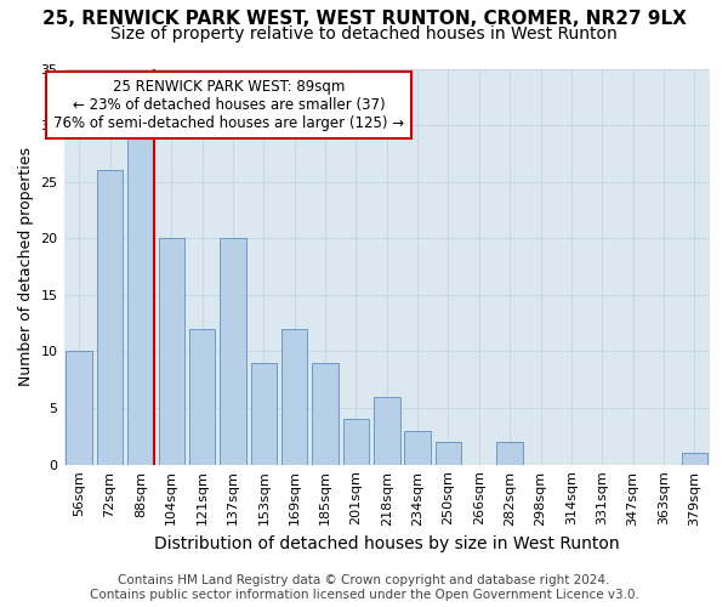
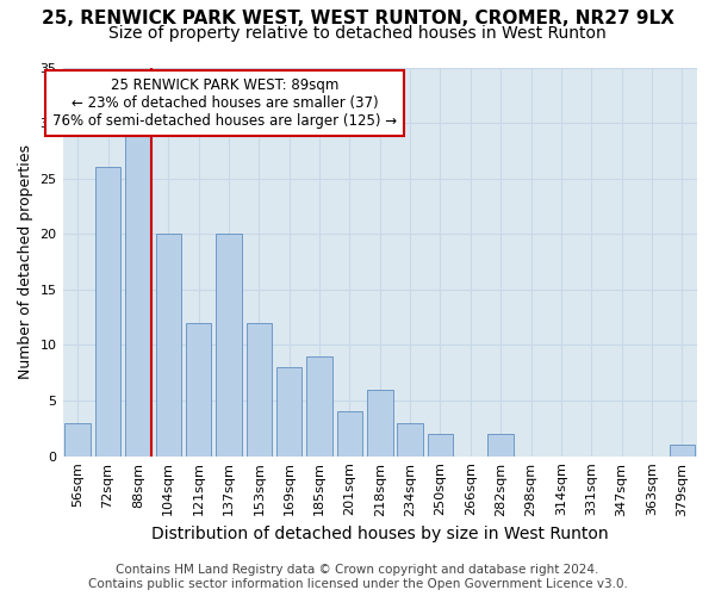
56sqm: 10 -> 3
153sqm: 9 -> 12
169sqm: 12 -> 8
